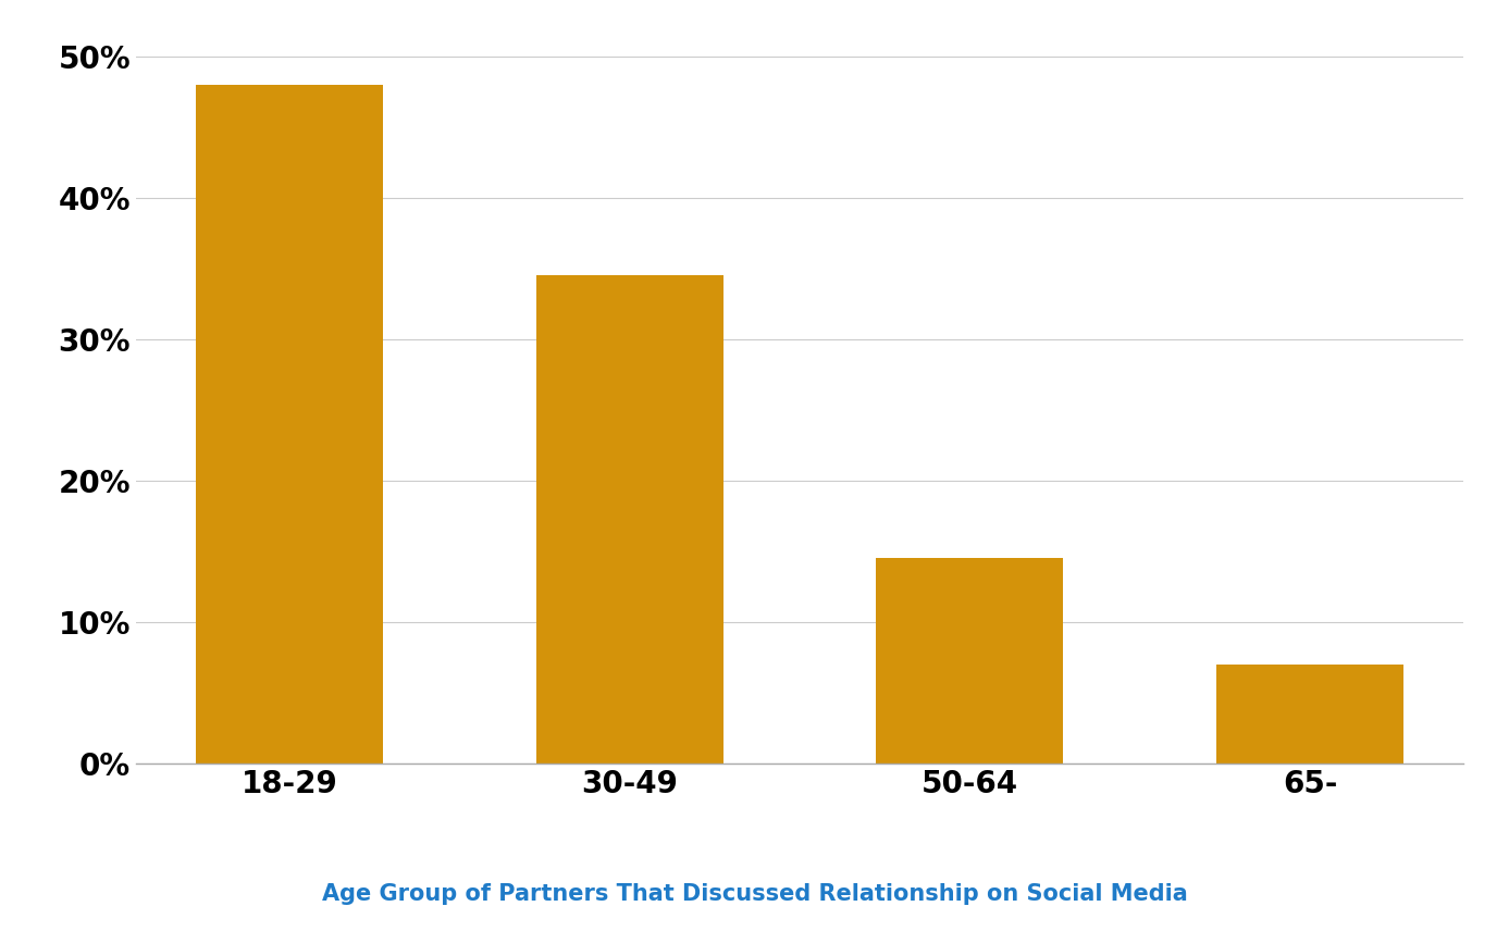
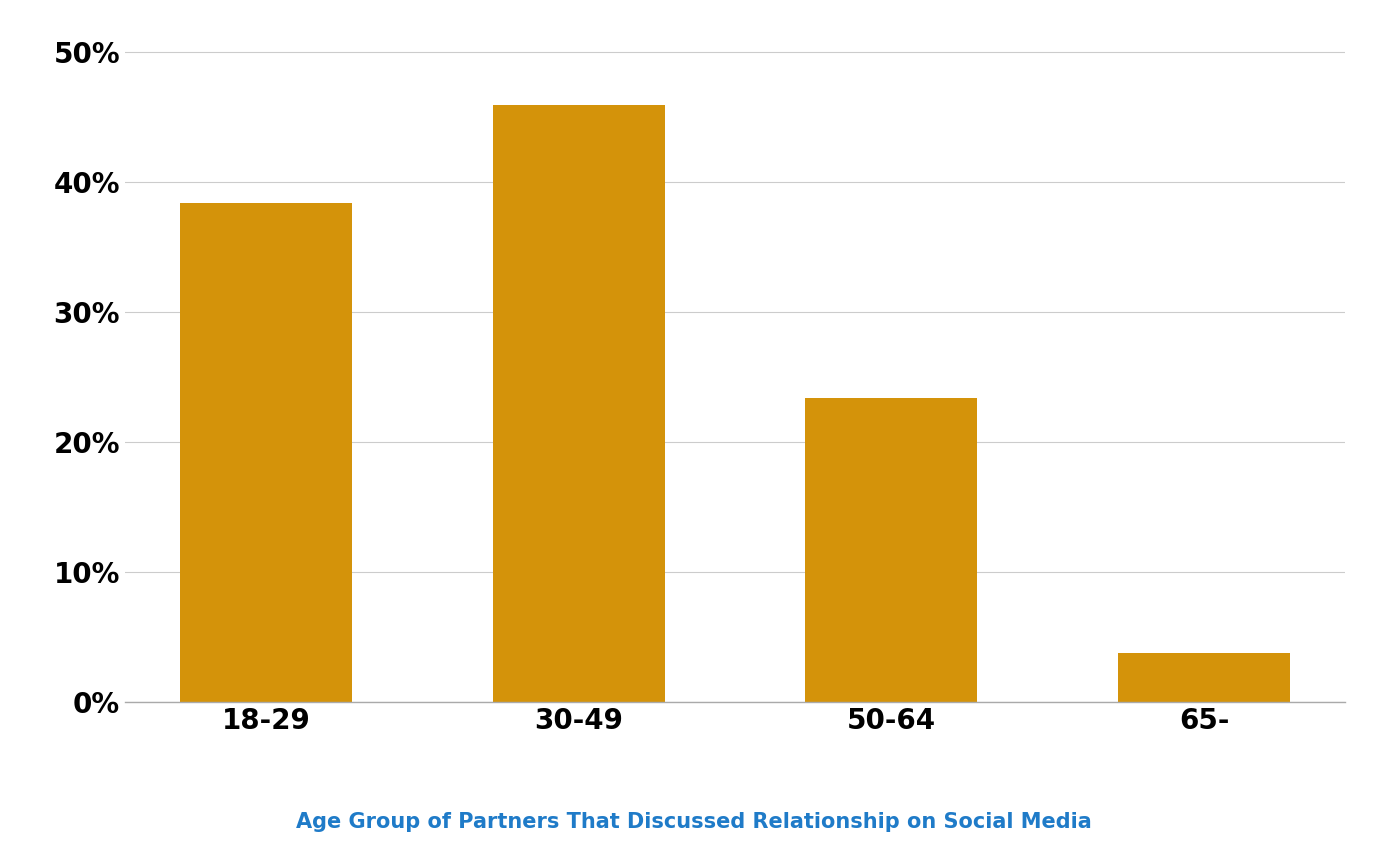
18-29: 48.0% -> 38.4%
30-49: 34.5% -> 45.9%
50-64: 14.5% -> 23.4%
65-: 7.0% -> 3.8%
